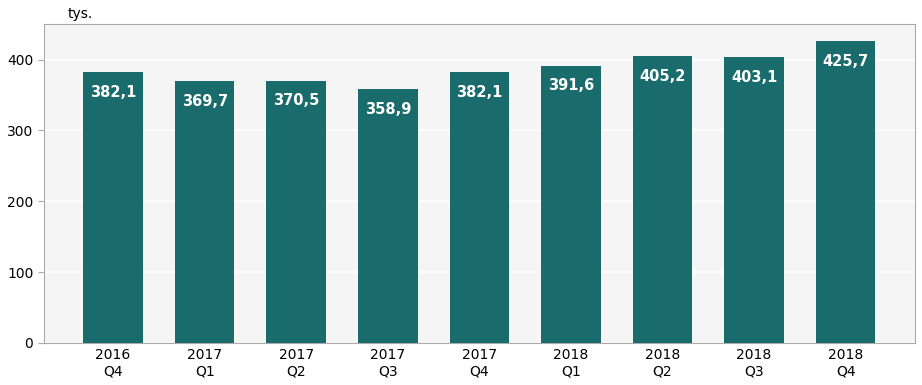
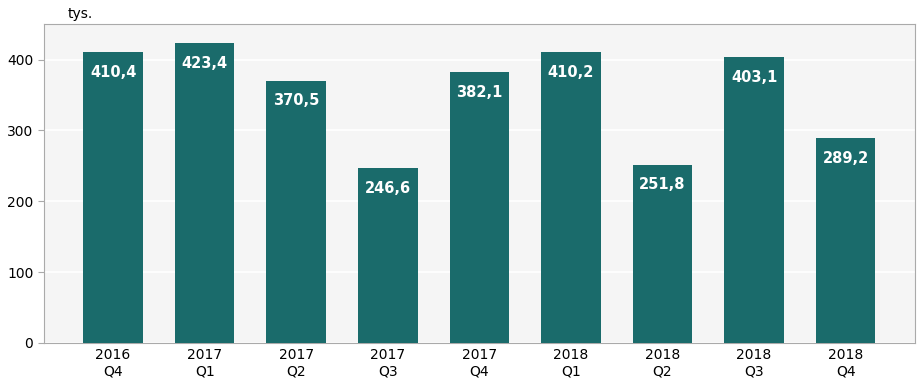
2016 Q4: 382,1 -> 410,4
2017 Q1: 369,7 -> 423,4
2017 Q3: 358,9 -> 246,6
2018 Q1: 391,6 -> 410,2
2018 Q2: 405,2 -> 251,8
2018 Q4: 425,7 -> 289,2
